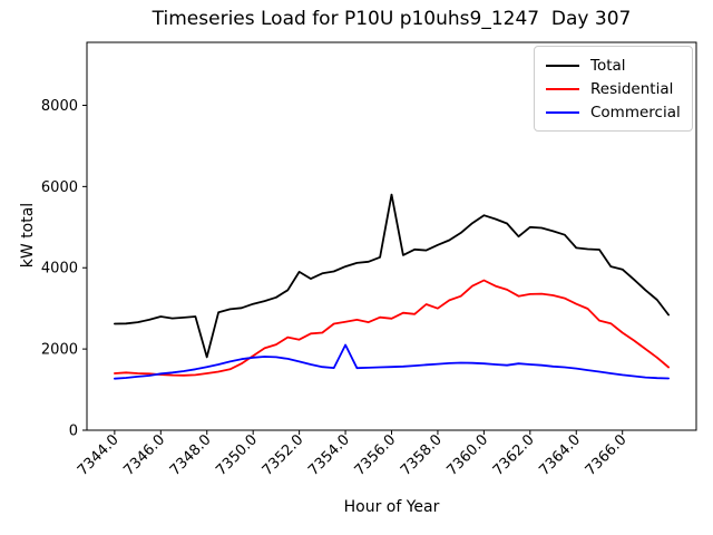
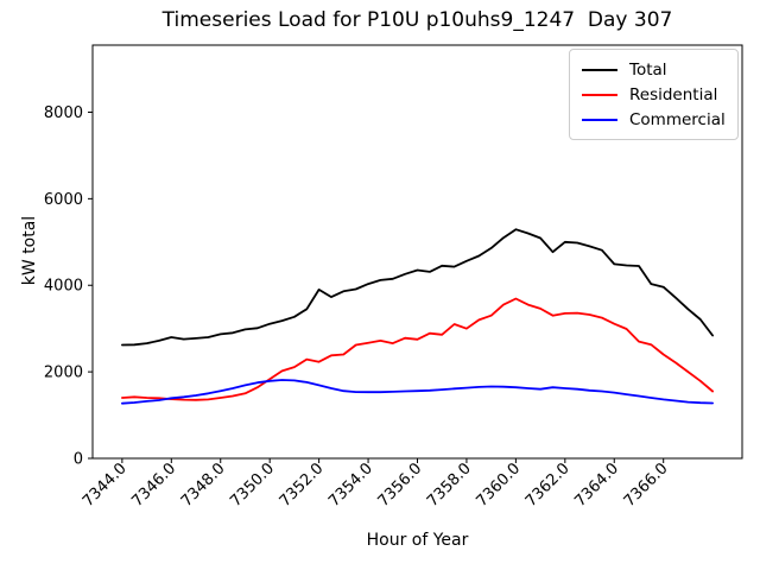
Total/7348.0: 1800 -> 2900
Commercial/7354.0: 2100 -> 1500
Total/7356.0: 5800 -> 4400
